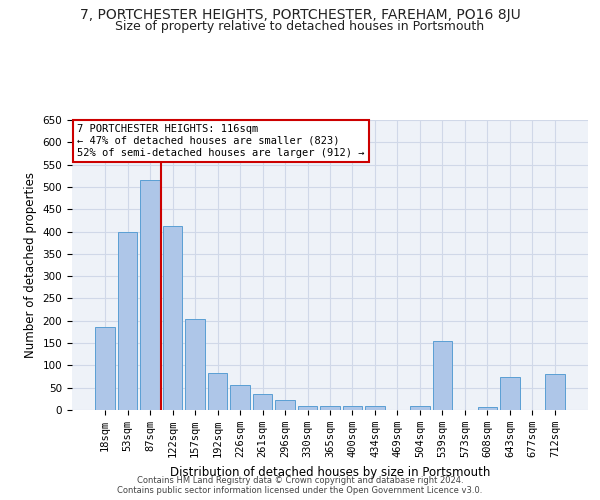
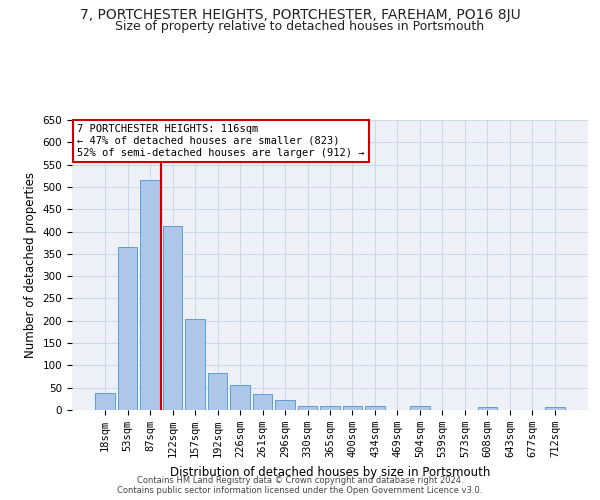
18sqm: 185 -> 38
53sqm: 400 -> 365
539sqm: 155 -> 1
643sqm: 75 -> 1
712sqm: 80 -> 6
